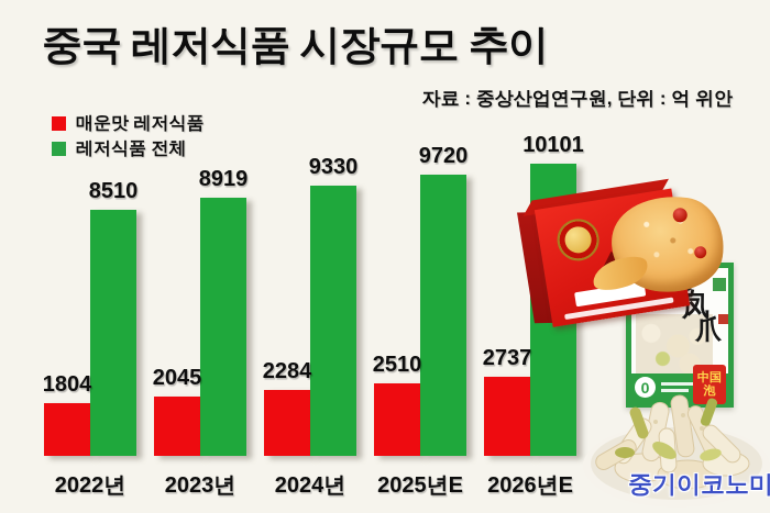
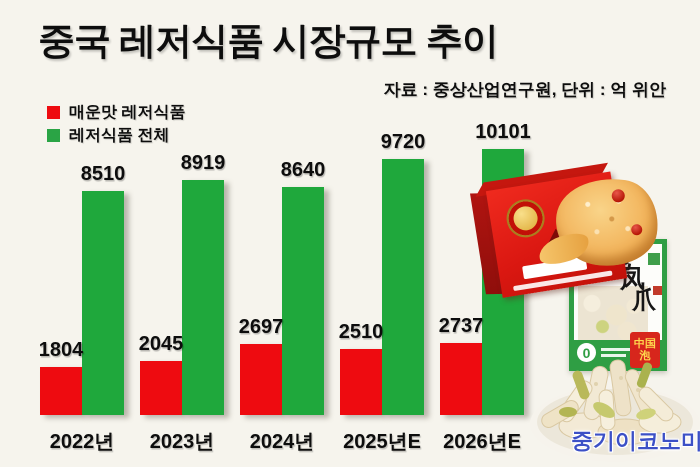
매운맛 레저식품/2024년: 2284 -> 2697
레저식품 전체/2024년: 9330 -> 8640
